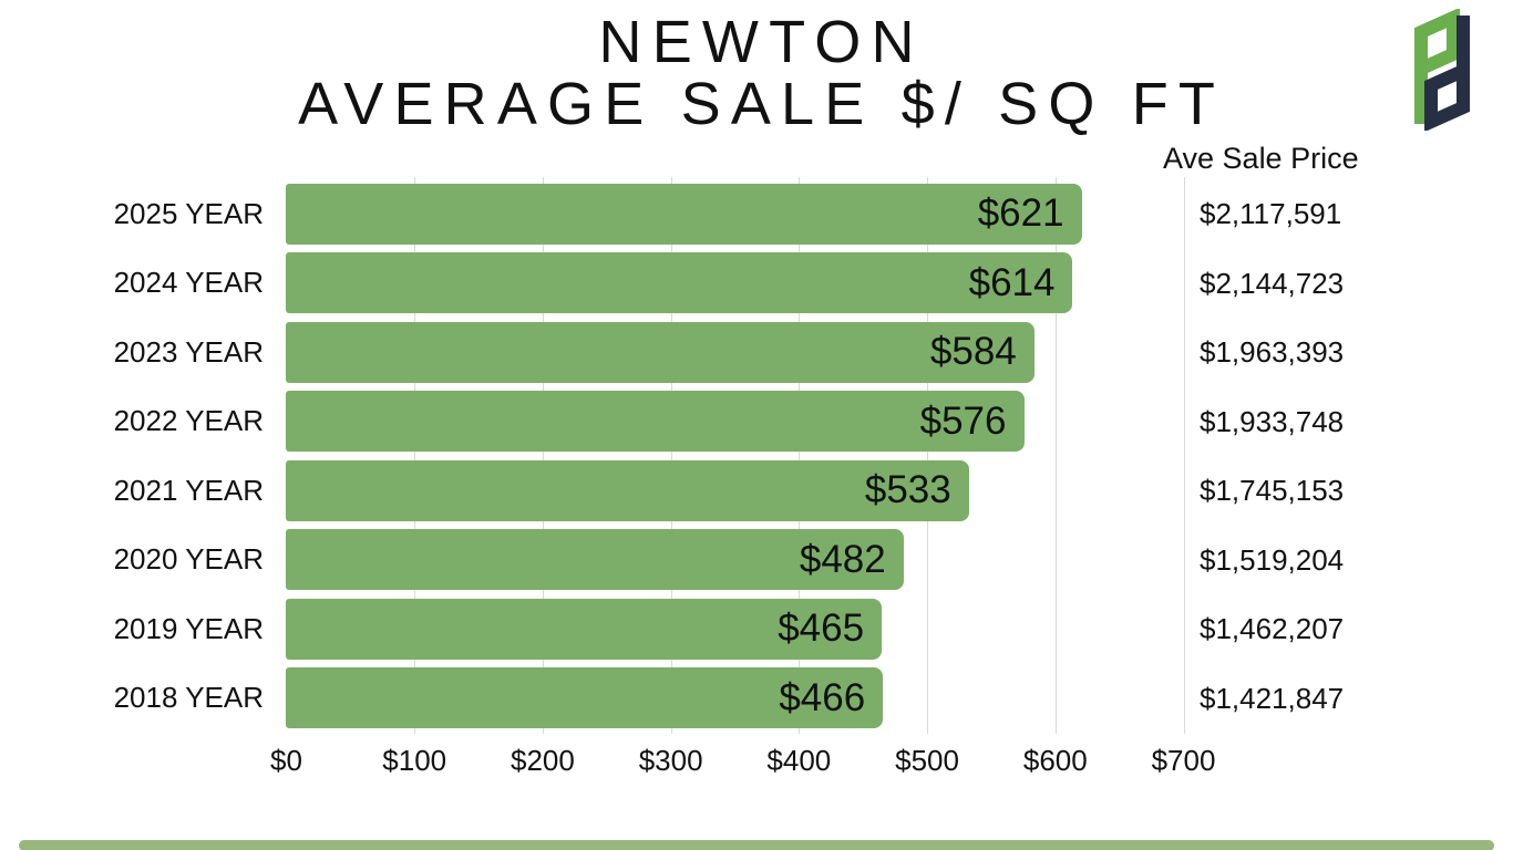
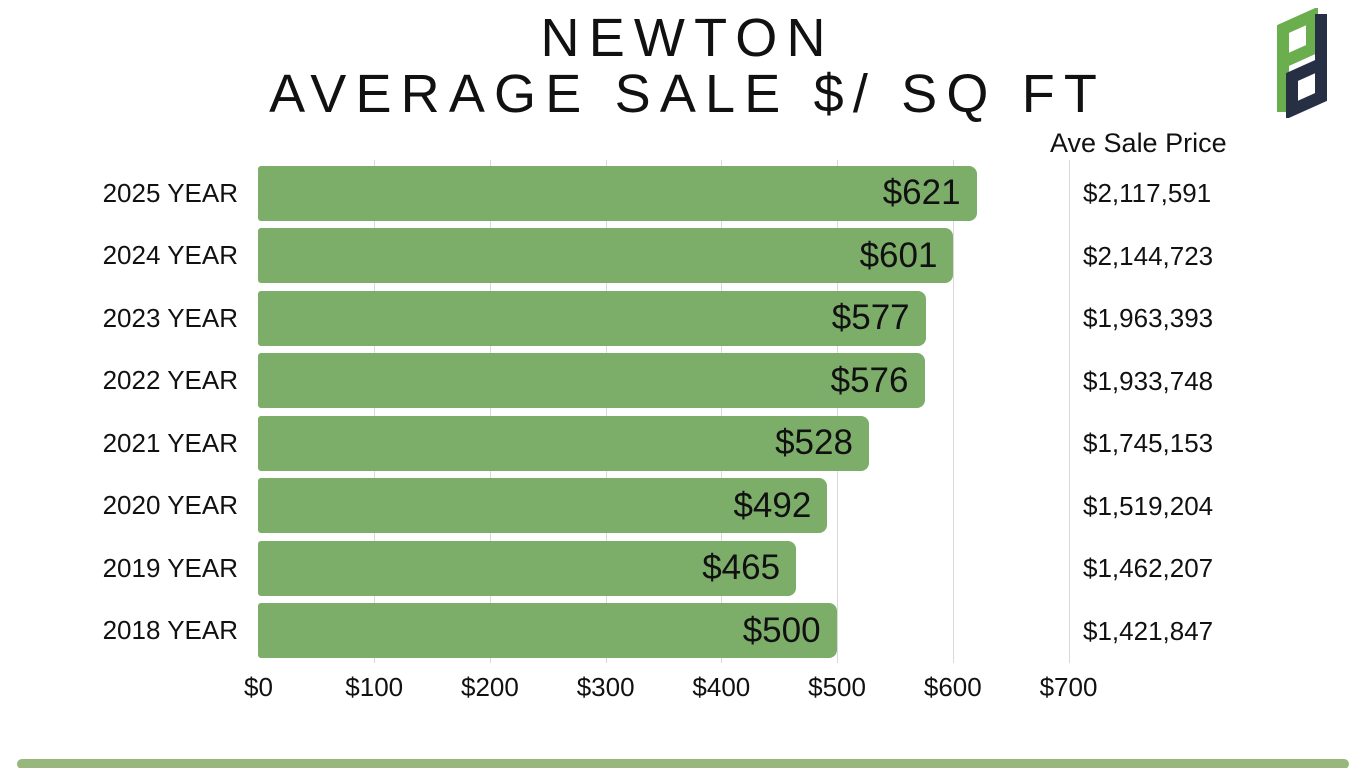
2024 YEAR: $614 -> $601
2023 YEAR: $584 -> $577
2021 YEAR: $533 -> $528
2020 YEAR: $482 -> $492
2018 YEAR: $466 -> $500
